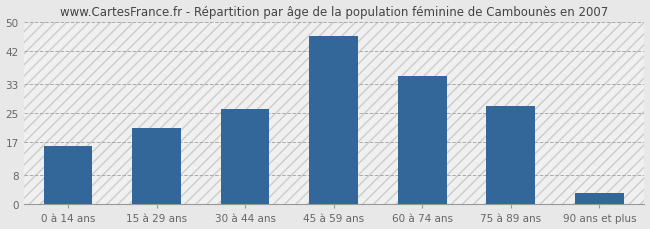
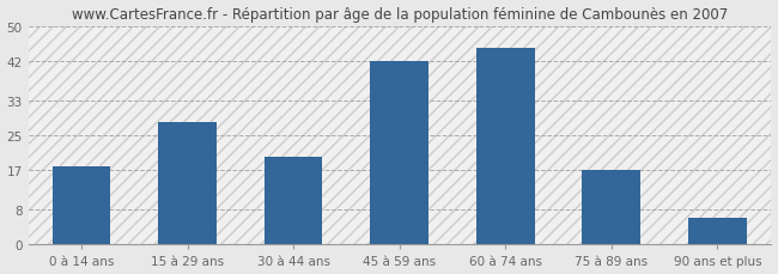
0 à 14 ans: 16 -> 18
15 à 29 ans: 21 -> 28
30 à 44 ans: 26 -> 20
45 à 59 ans: 46 -> 42
60 à 74 ans: 35 -> 45
75 à 89 ans: 27 -> 17
90 ans et plus: 3 -> 6
